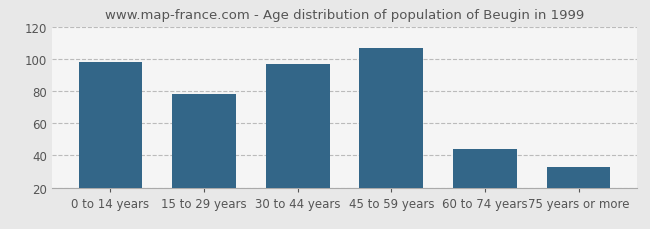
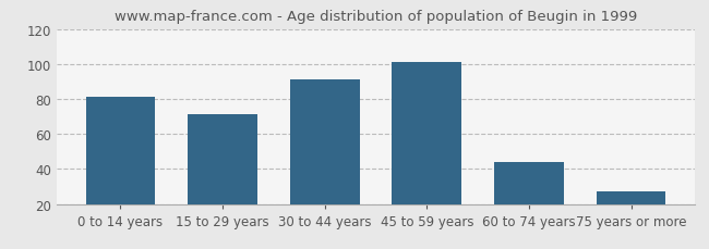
0 to 14 years: 98 -> 81
15 to 29 years: 78 -> 71
30 to 44 years: 97 -> 91
45 to 59 years: 107 -> 101
75 years or more: 33 -> 27
